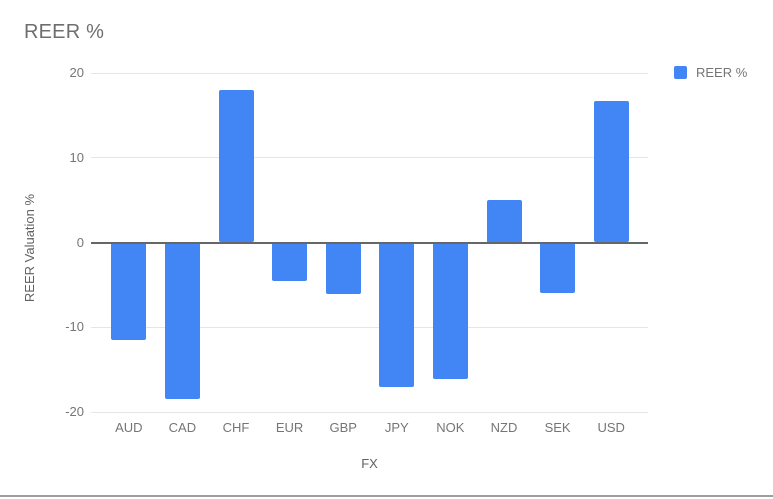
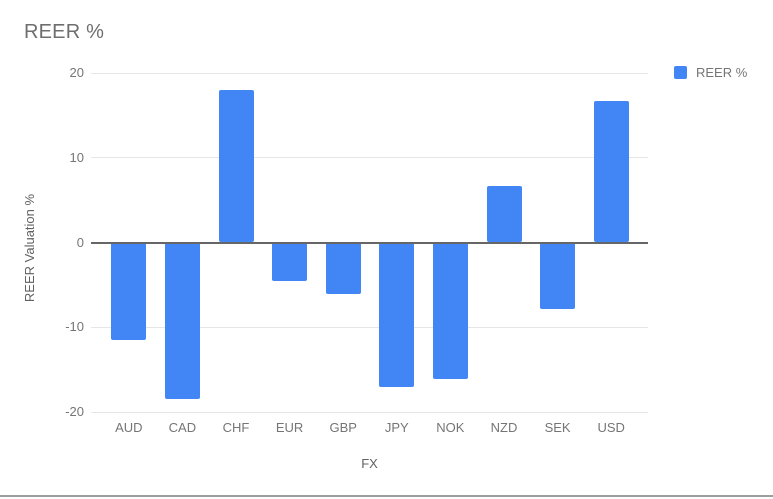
NZD: 5 -> 7
SEK: -6 -> -8
